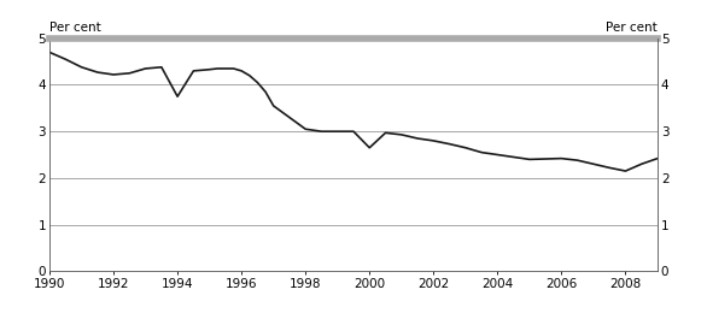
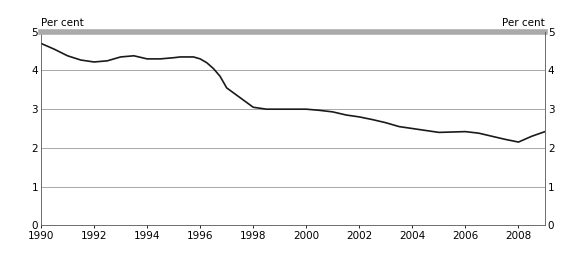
1994: 3.75 -> 4.30
2000: 2.65 -> 3.00
